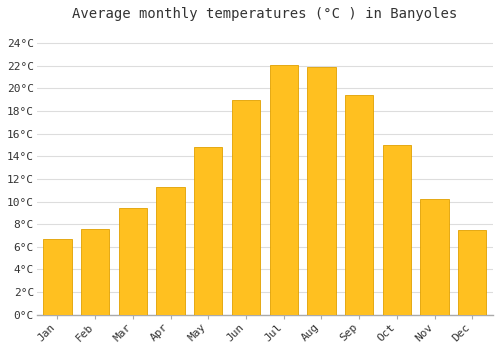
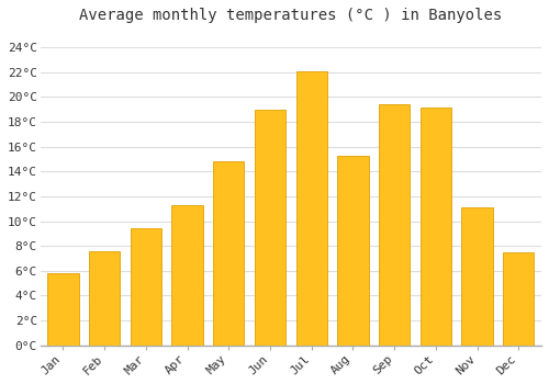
Jan: 6.7°C -> 5.8°C
Aug: 21.9°C -> 15.3°C
Oct: 15.0°C -> 19.2°C
Nov: 10.2°C -> 11.1°C
